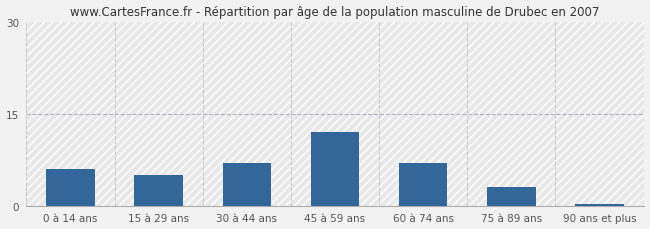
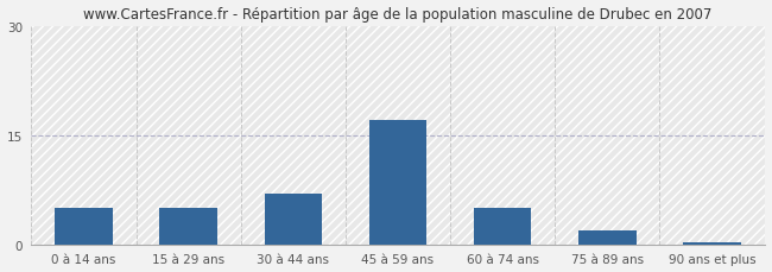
0 à 14 ans: 6.0 -> 5.0
45 à 59 ans: 12.0 -> 17.0
60 à 74 ans: 7.0 -> 5.0
75 à 89 ans: 3.0 -> 2.0
